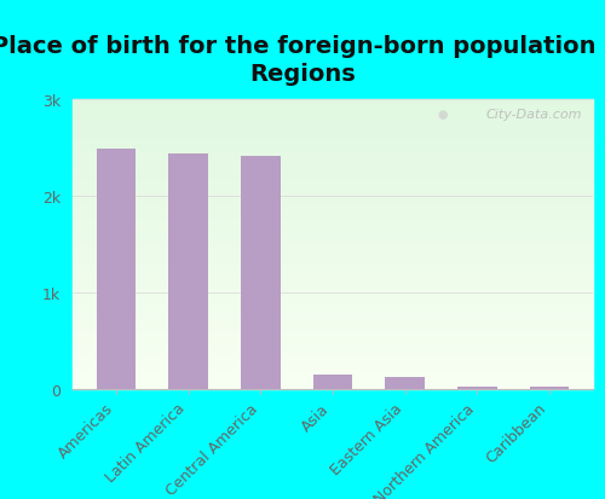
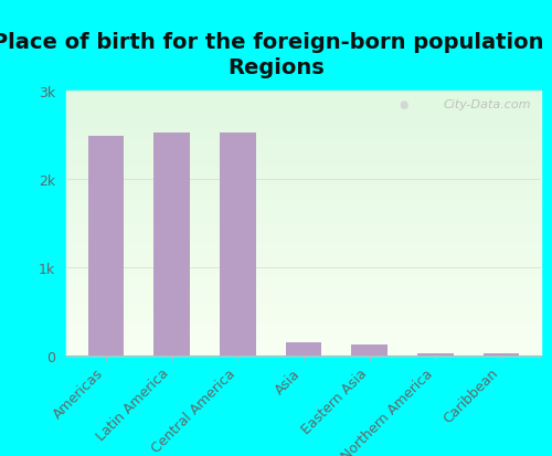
Latin America: 2.43k -> 2.52k
Central America: 2.41k -> 2.52k
